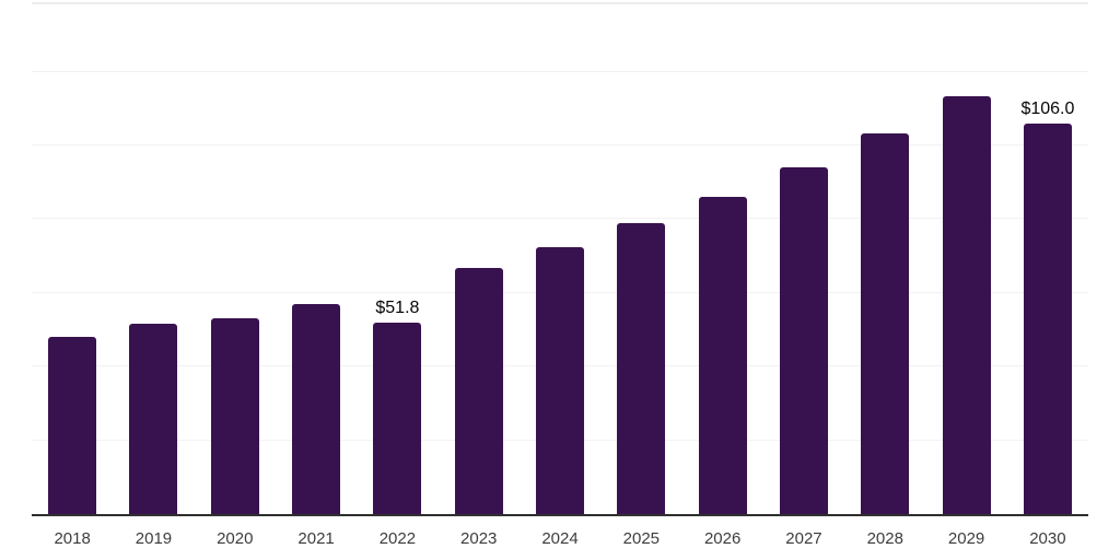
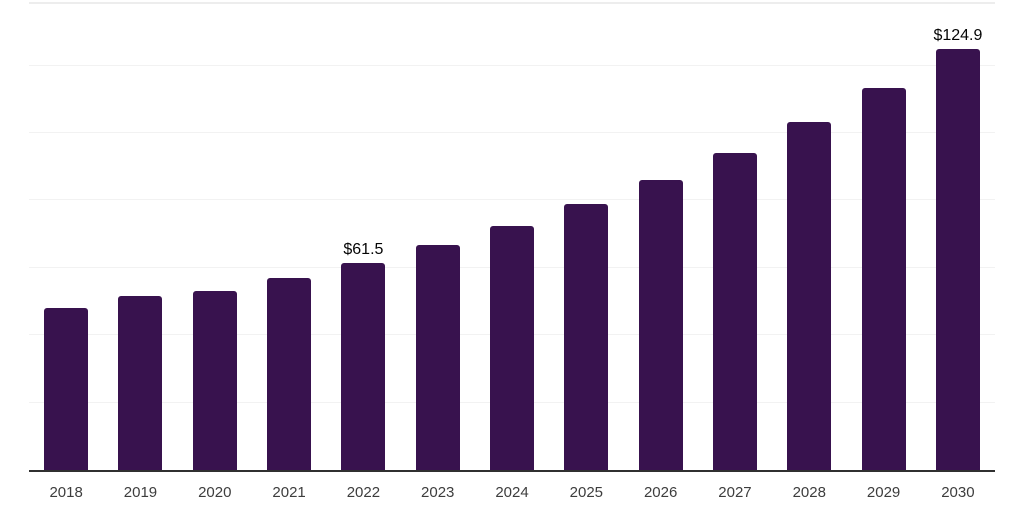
2022: $51.8 -> $61.5
2030: $106.0 -> $124.9
